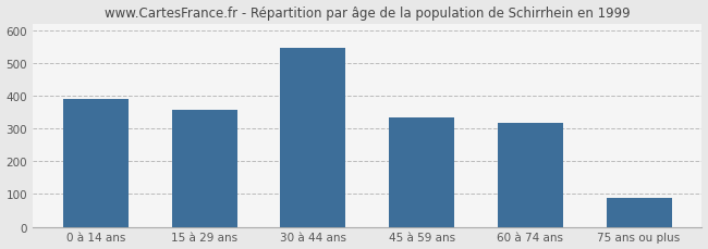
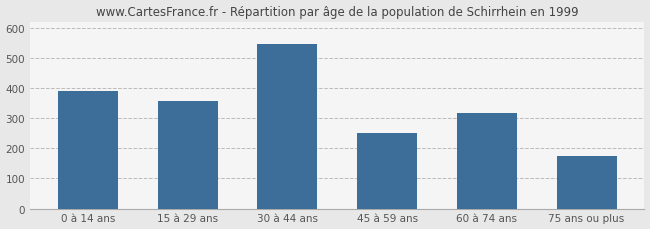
45 à 59 ans: 332 -> 250
75 ans ou plus: 88 -> 175
